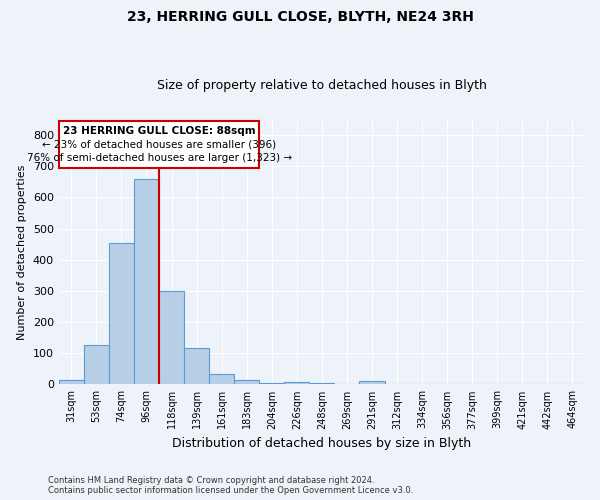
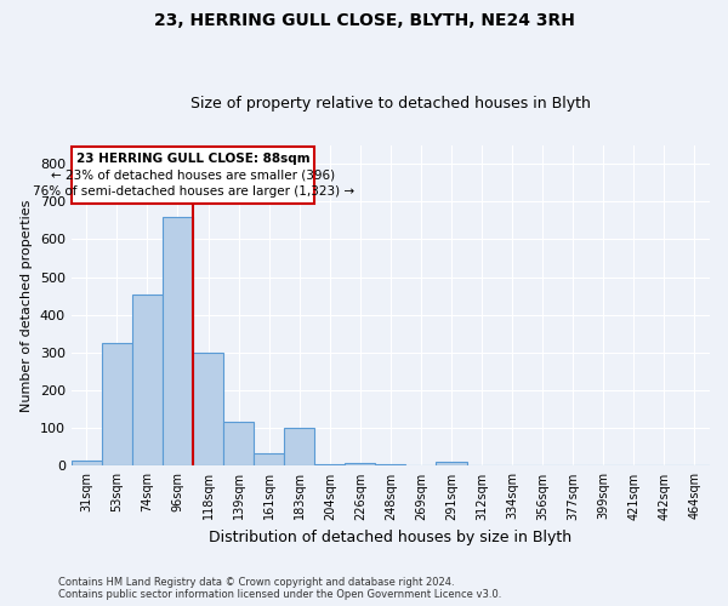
53sqm: 125 -> 325
183sqm: 13 -> 100
